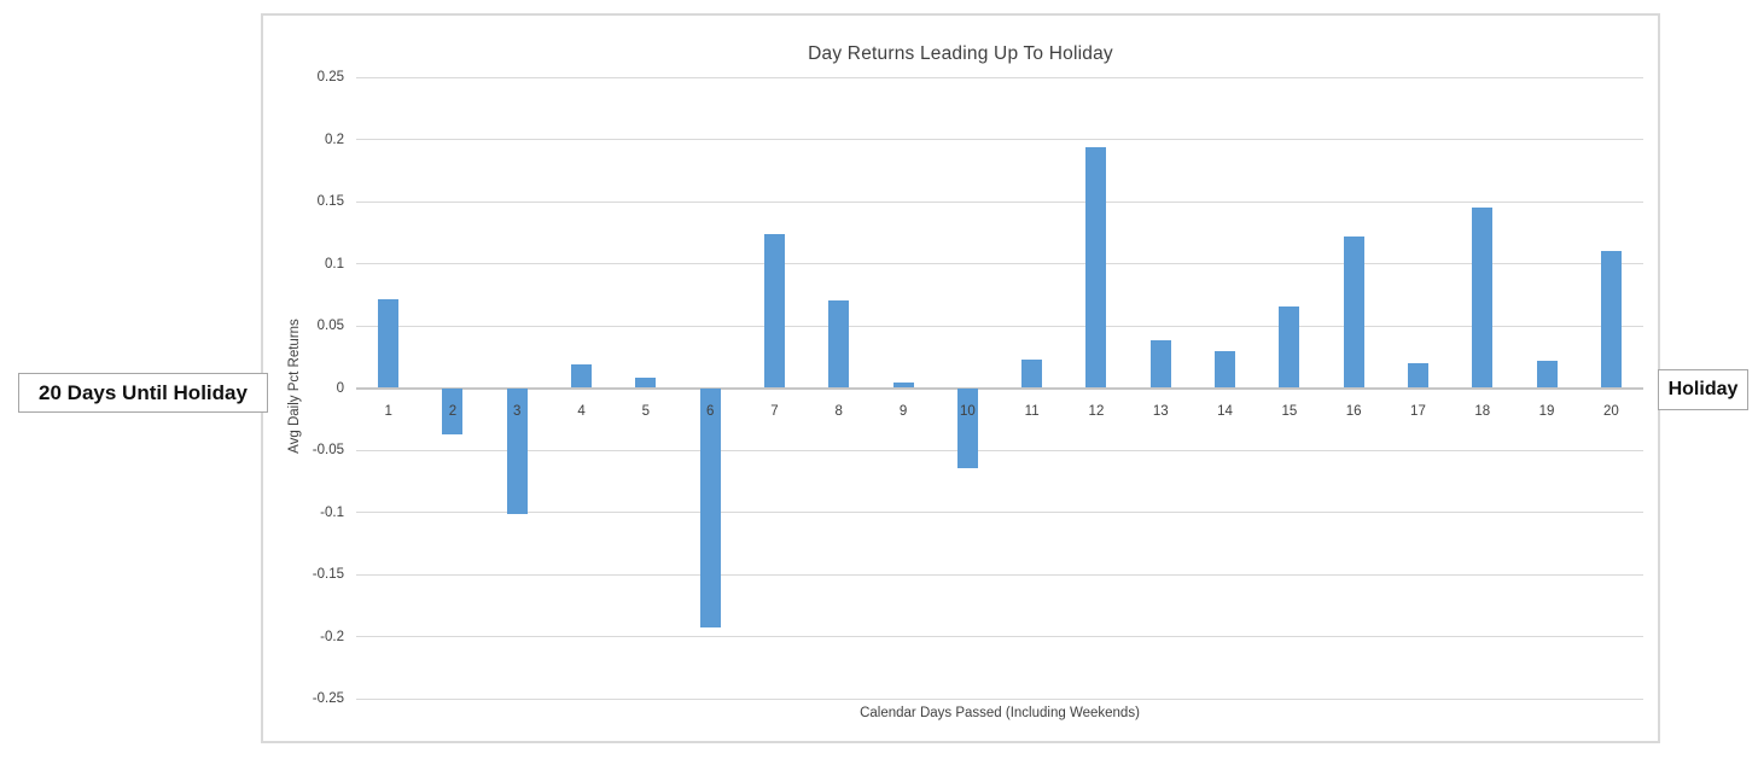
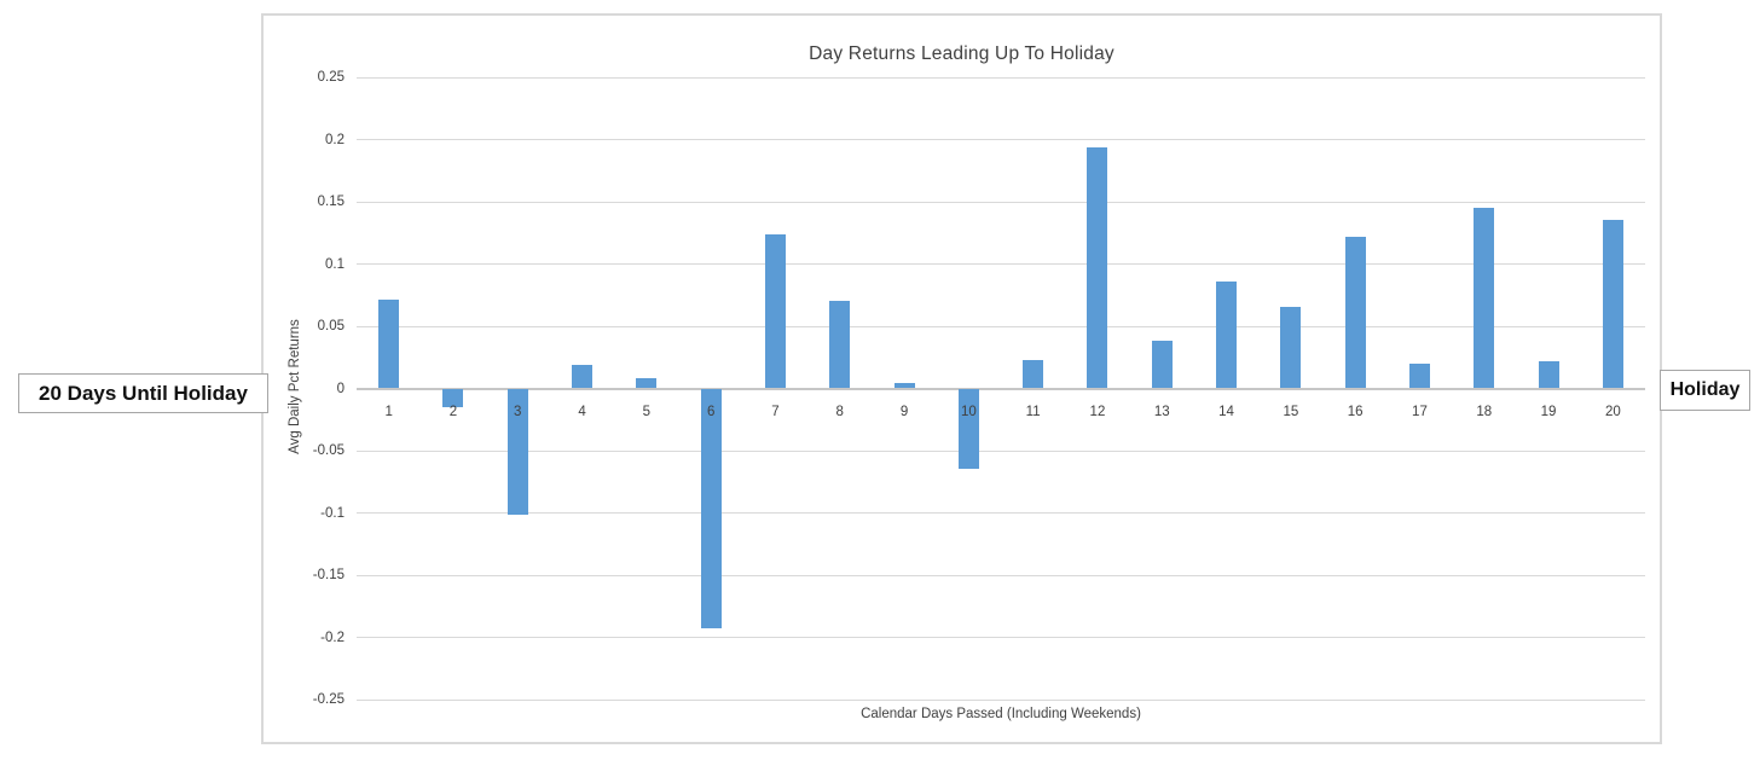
2: -0.037 -> -0.015
14: 0.030 -> 0.086
20: 0.110 -> 0.135
